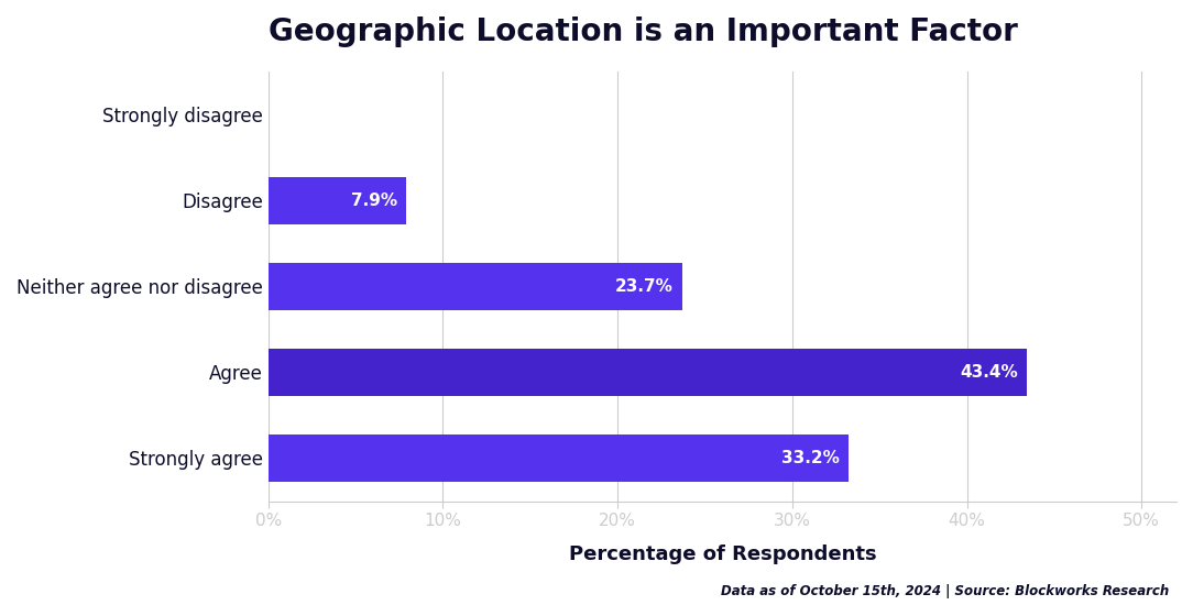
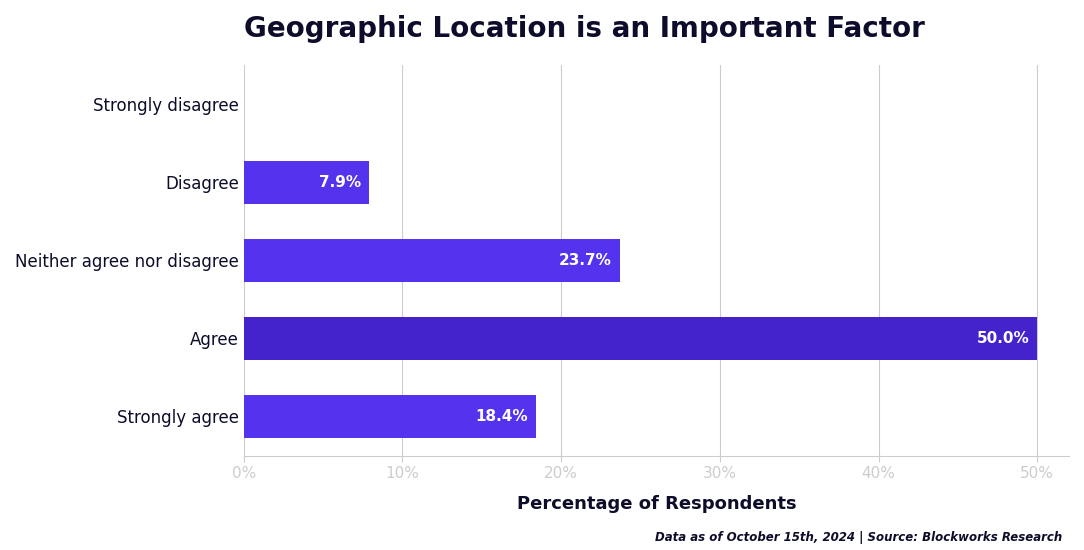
Agree: 43.4% -> 50.0%
Strongly agree: 33.2% -> 18.4%
